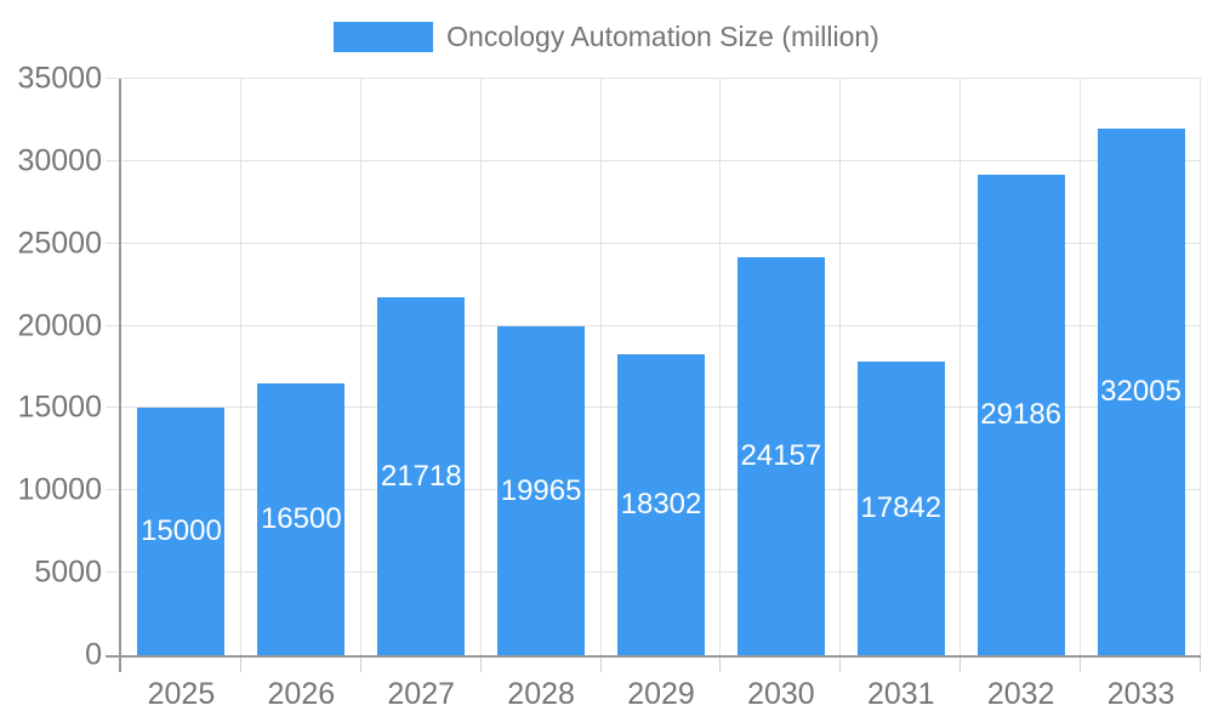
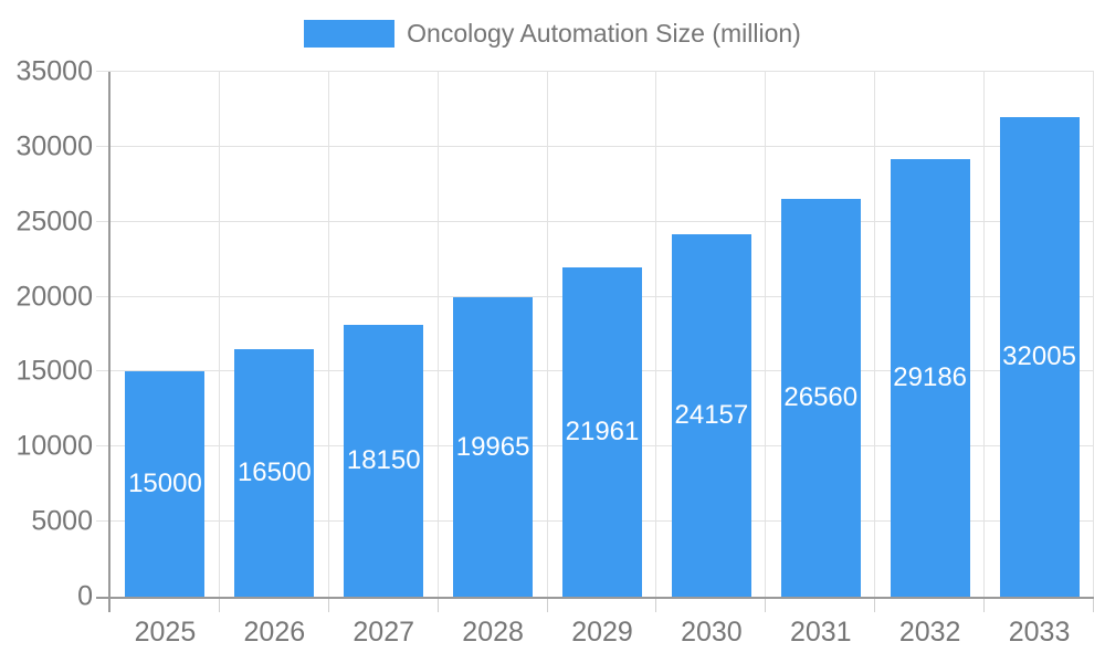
2027: 21718 -> 18150
2029: 18302 -> 21961
2031: 17842 -> 26560
